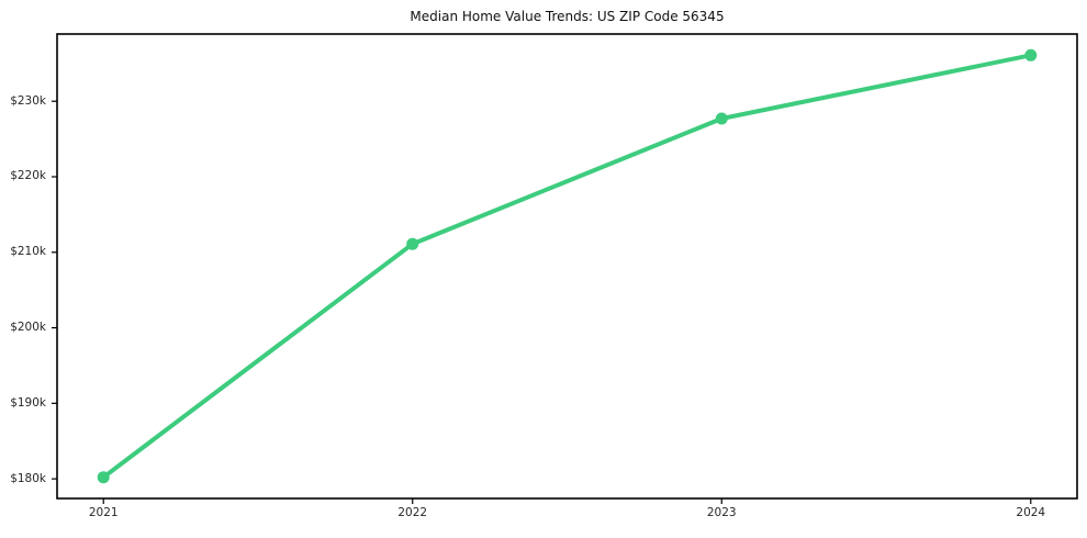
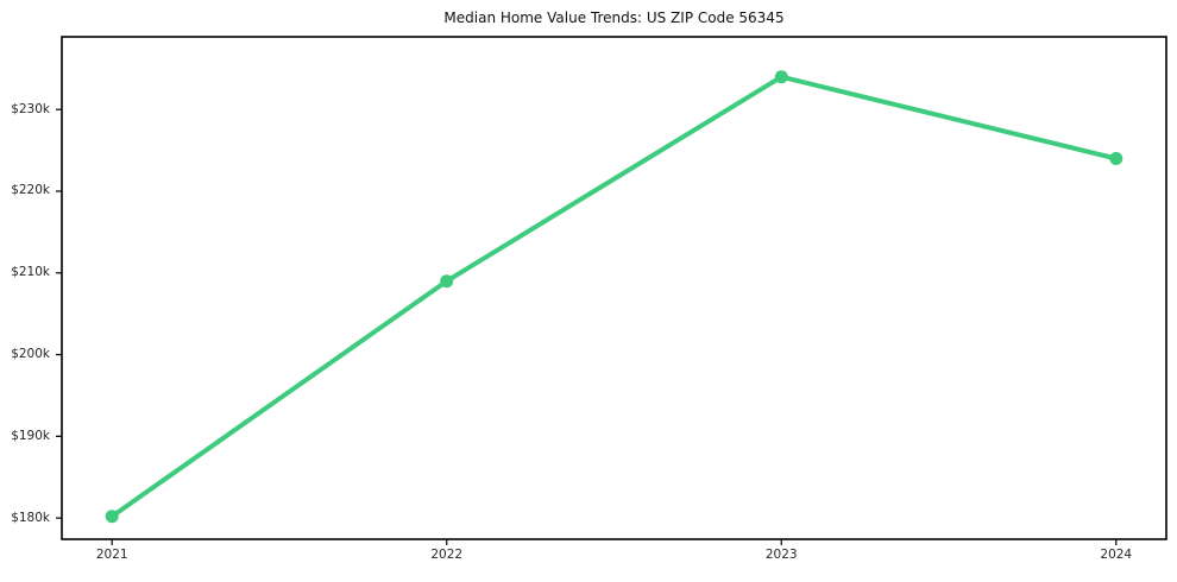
2022: $211k -> $209k
2023: $228k -> $234k
2024: $236k -> $224k
